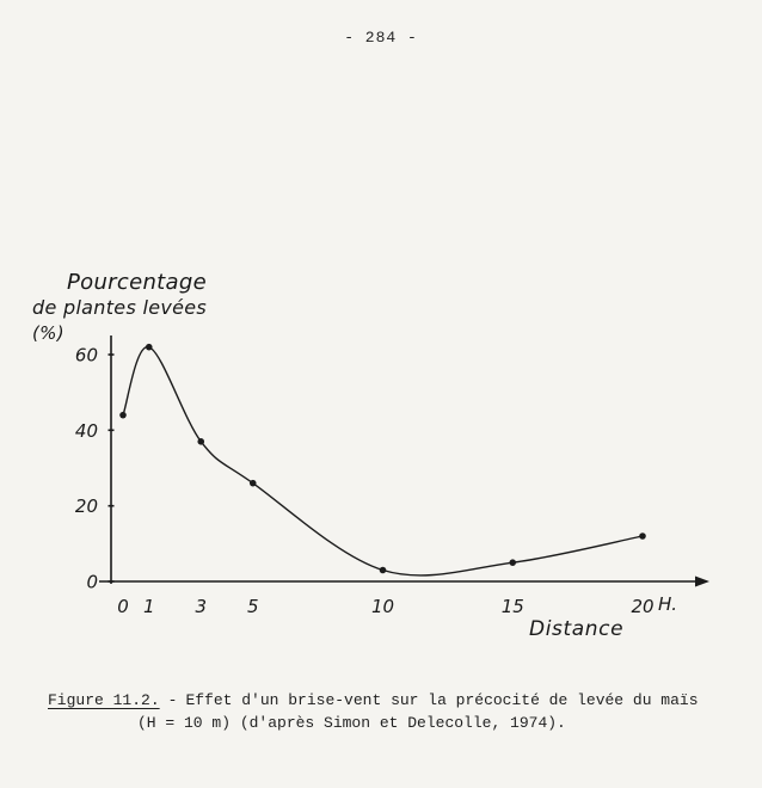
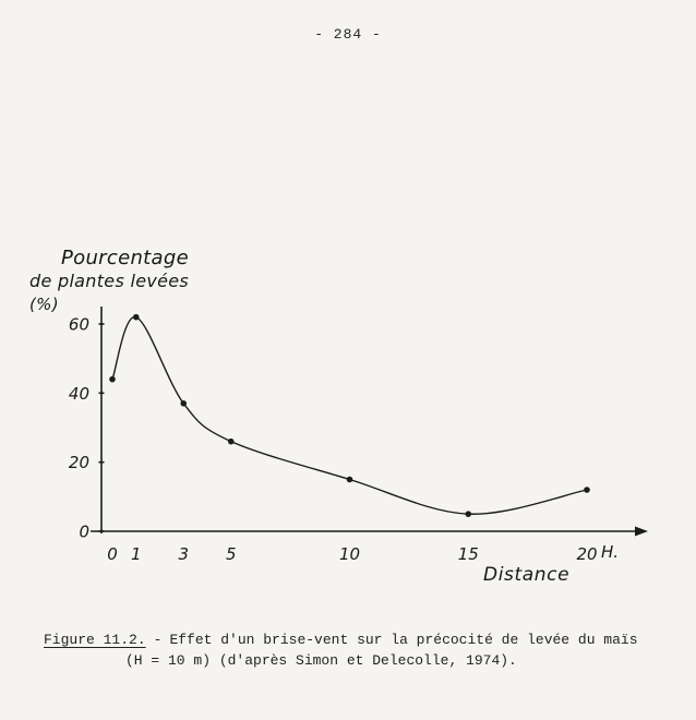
10: 3 -> 15
